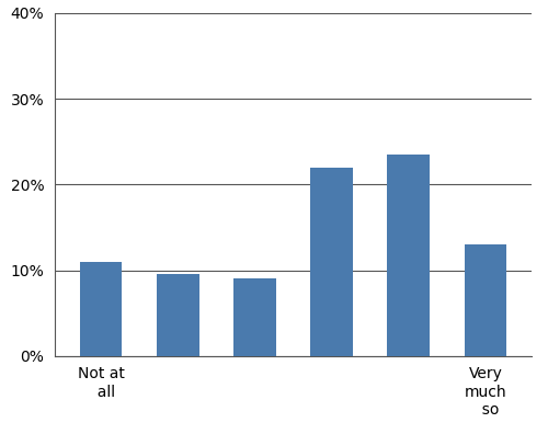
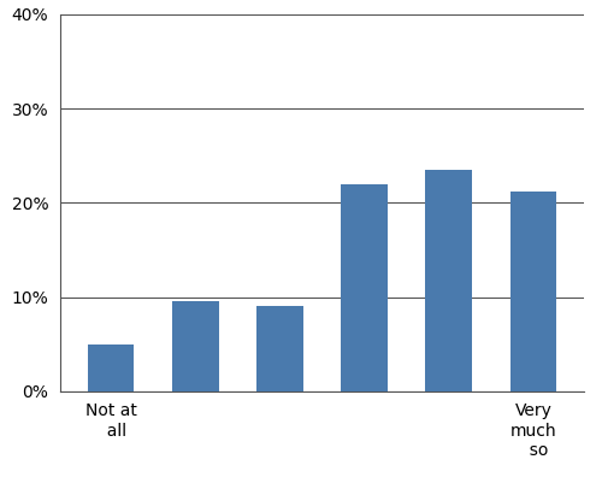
Not at all: 11.0% -> 5.0%
Very much so: 13.0% -> 21.2%
